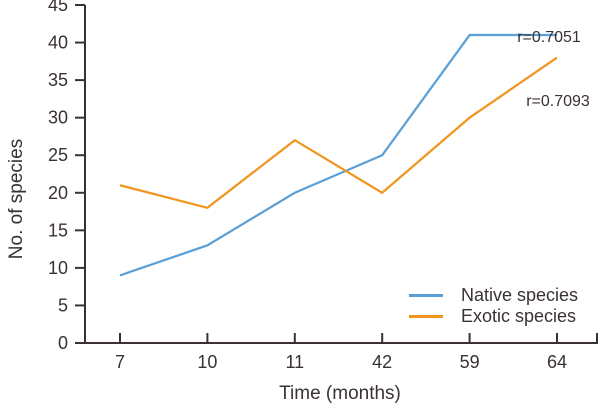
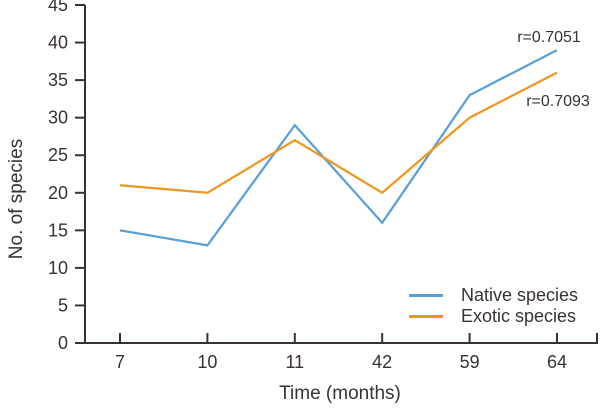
Native species/7: 9 -> 15
Exotic species/10: 18 -> 20
Native species/11: 20 -> 29
Native species/42: 25 -> 16
Native species/59: 41 -> 33
Native species/64: 41 -> 39
Exotic species/64: 38 -> 36
